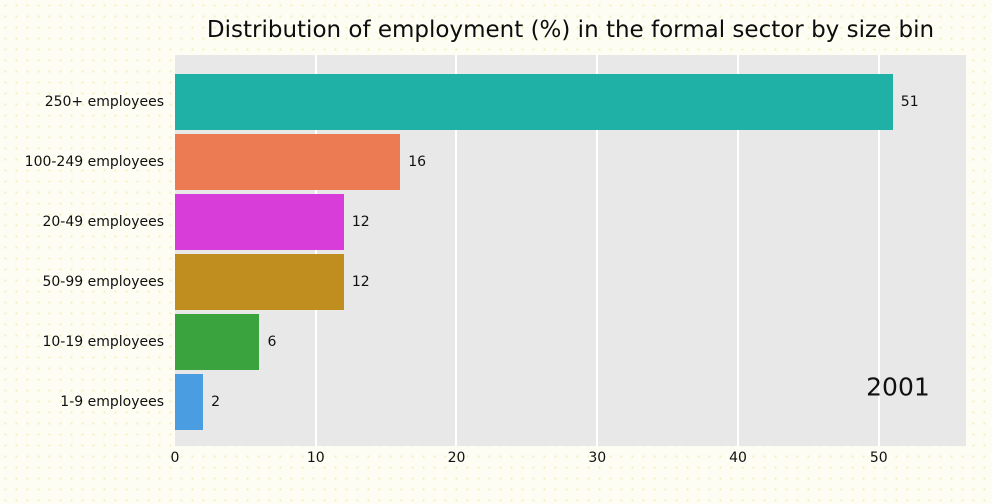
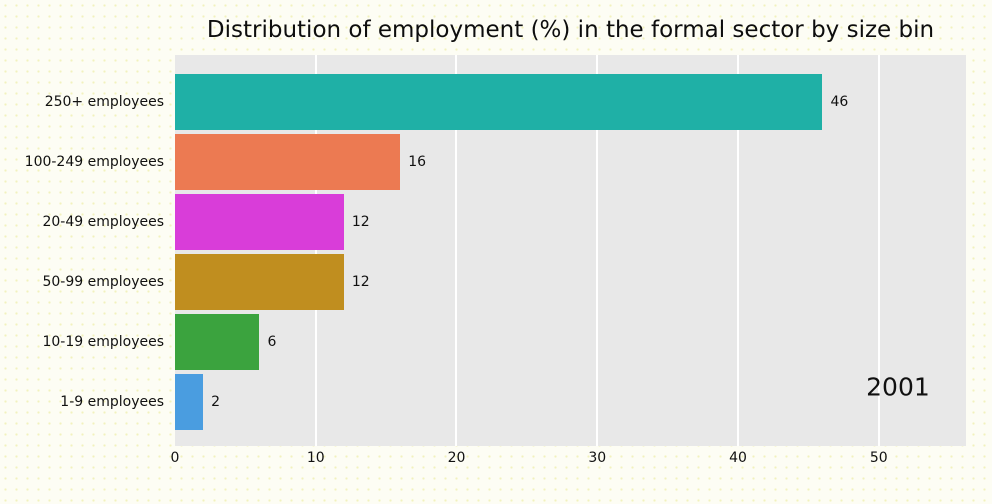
250+ employees: 51 -> 46
